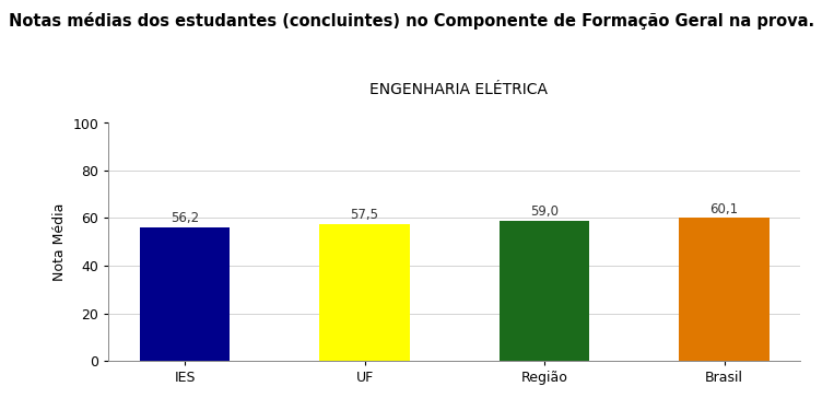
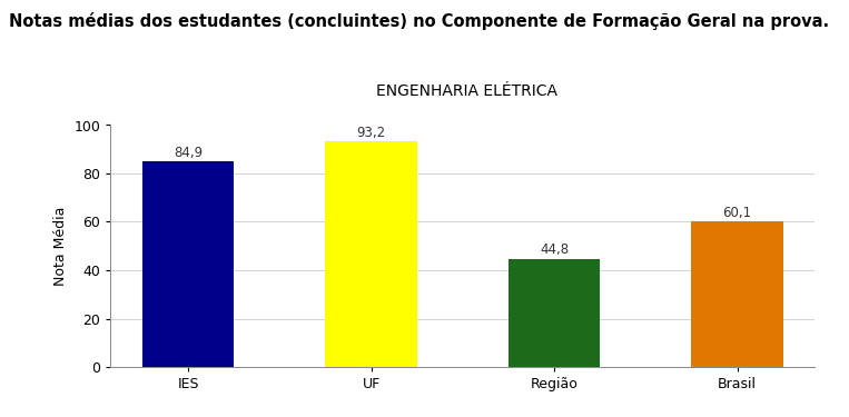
IES: 56,2 -> 84,9
UF: 57,5 -> 93,2
Região: 59,0 -> 44,8
